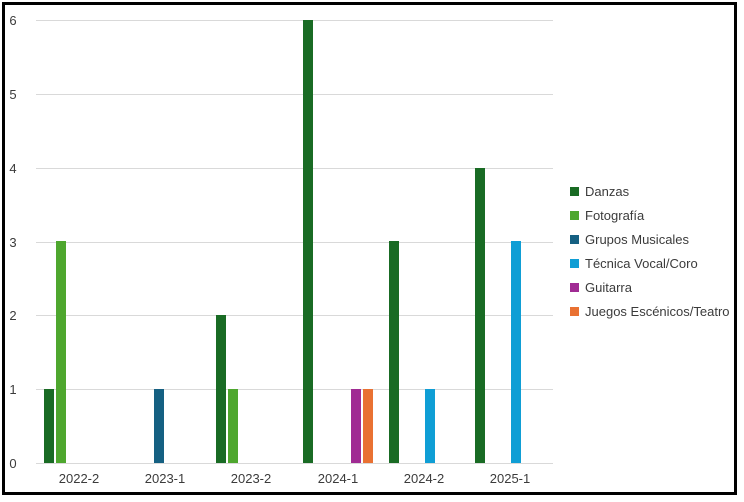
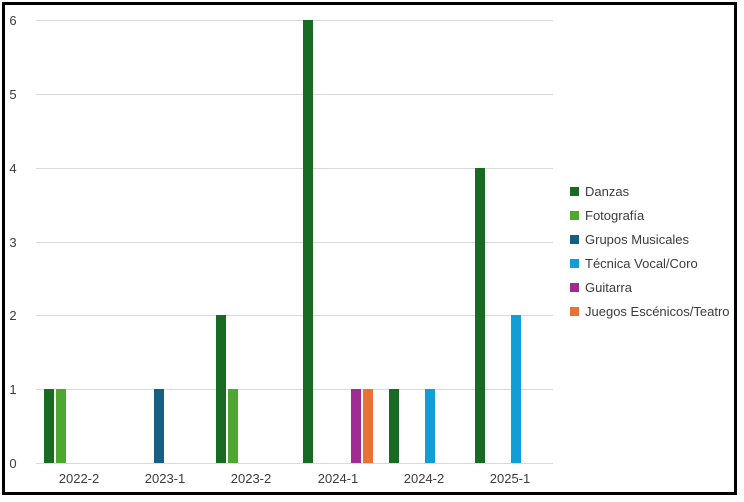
Fotografía/2022-2: 3 -> 1
Danzas/2024-2: 3 -> 1
Técnica Vocal/Coro/2025-1: 3 -> 2
